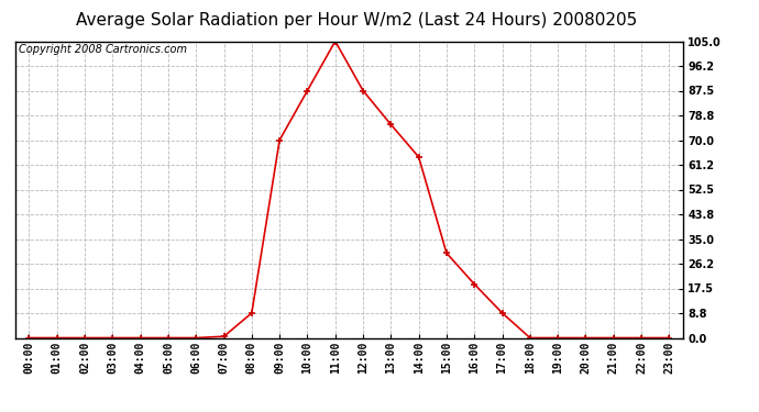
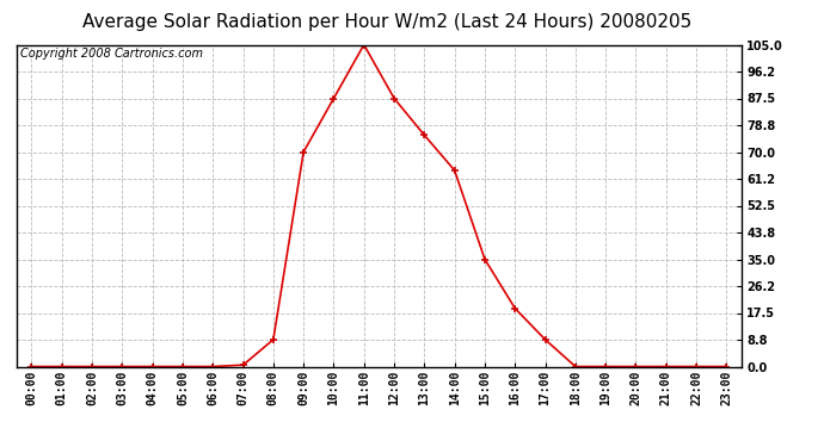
15:00: 30.0 -> 35.0
